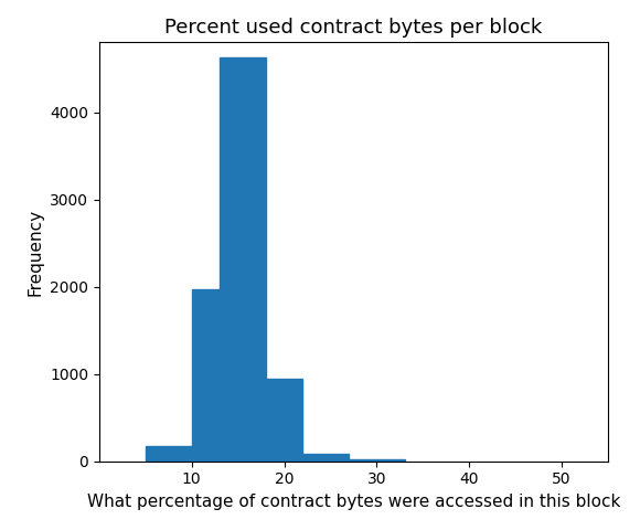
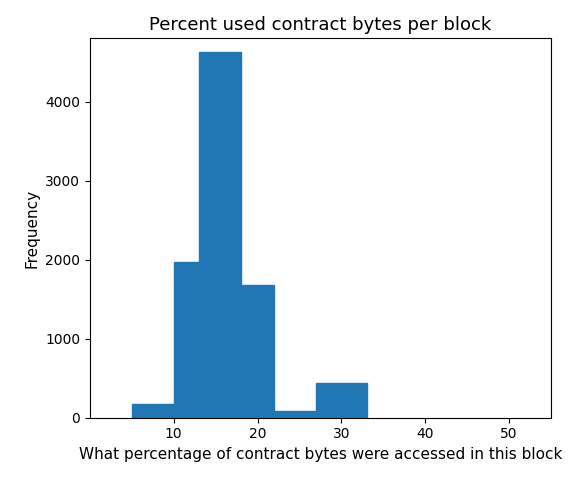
20: 950 -> 1680
30: 20 -> 440
